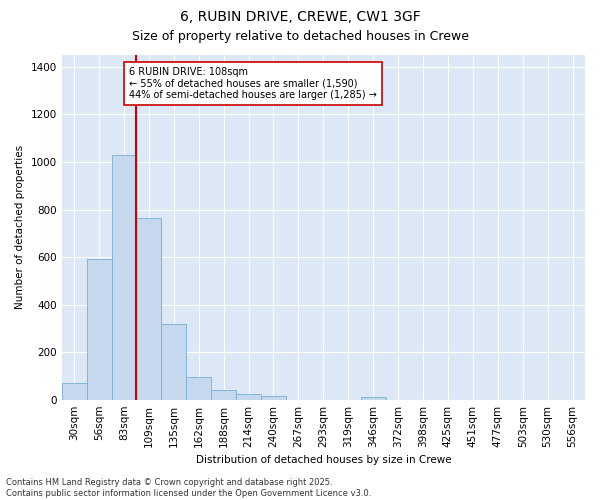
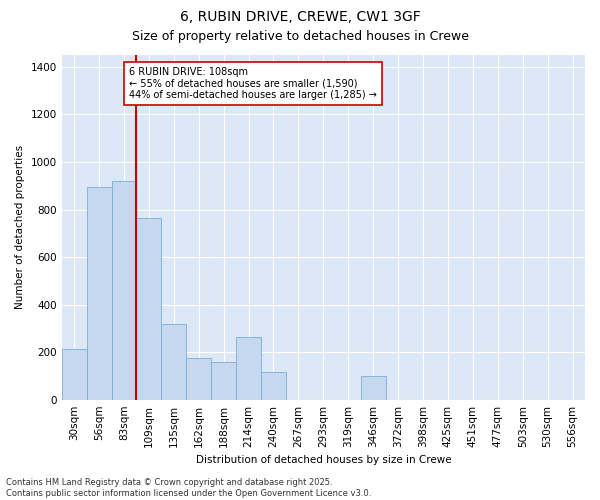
30sqm: 70 -> 215
56sqm: 590 -> 895
83sqm: 1030 -> 920
162sqm: 95 -> 175
188sqm: 40 -> 160
214sqm: 22 -> 265
240sqm: 17 -> 115
346sqm: 12 -> 100
